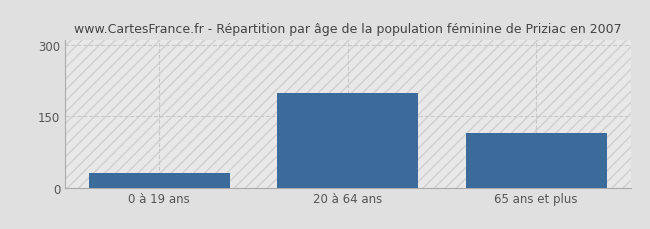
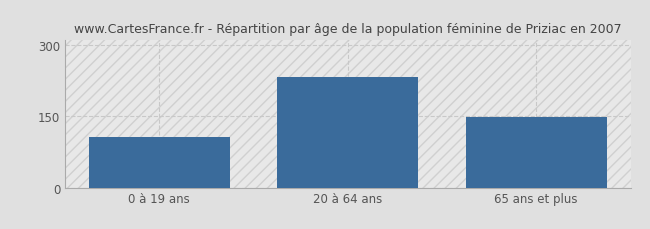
0 à 19 ans: 30 -> 107
20 à 64 ans: 200 -> 233
65 ans et plus: 115 -> 149
